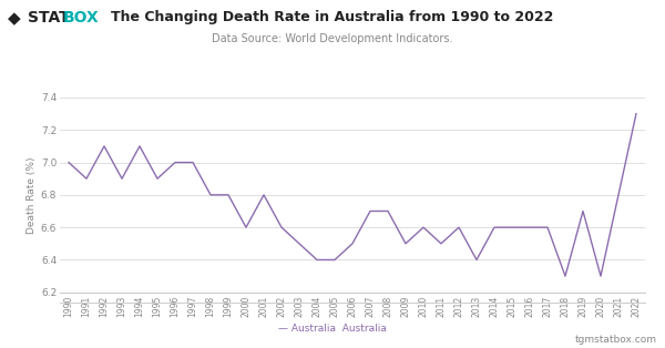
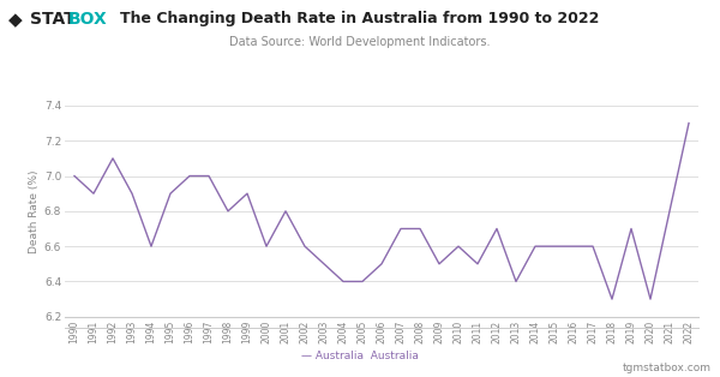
1994: 7.1 -> 6.6
1999: 6.8 -> 6.9
2012: 6.6 -> 6.7
